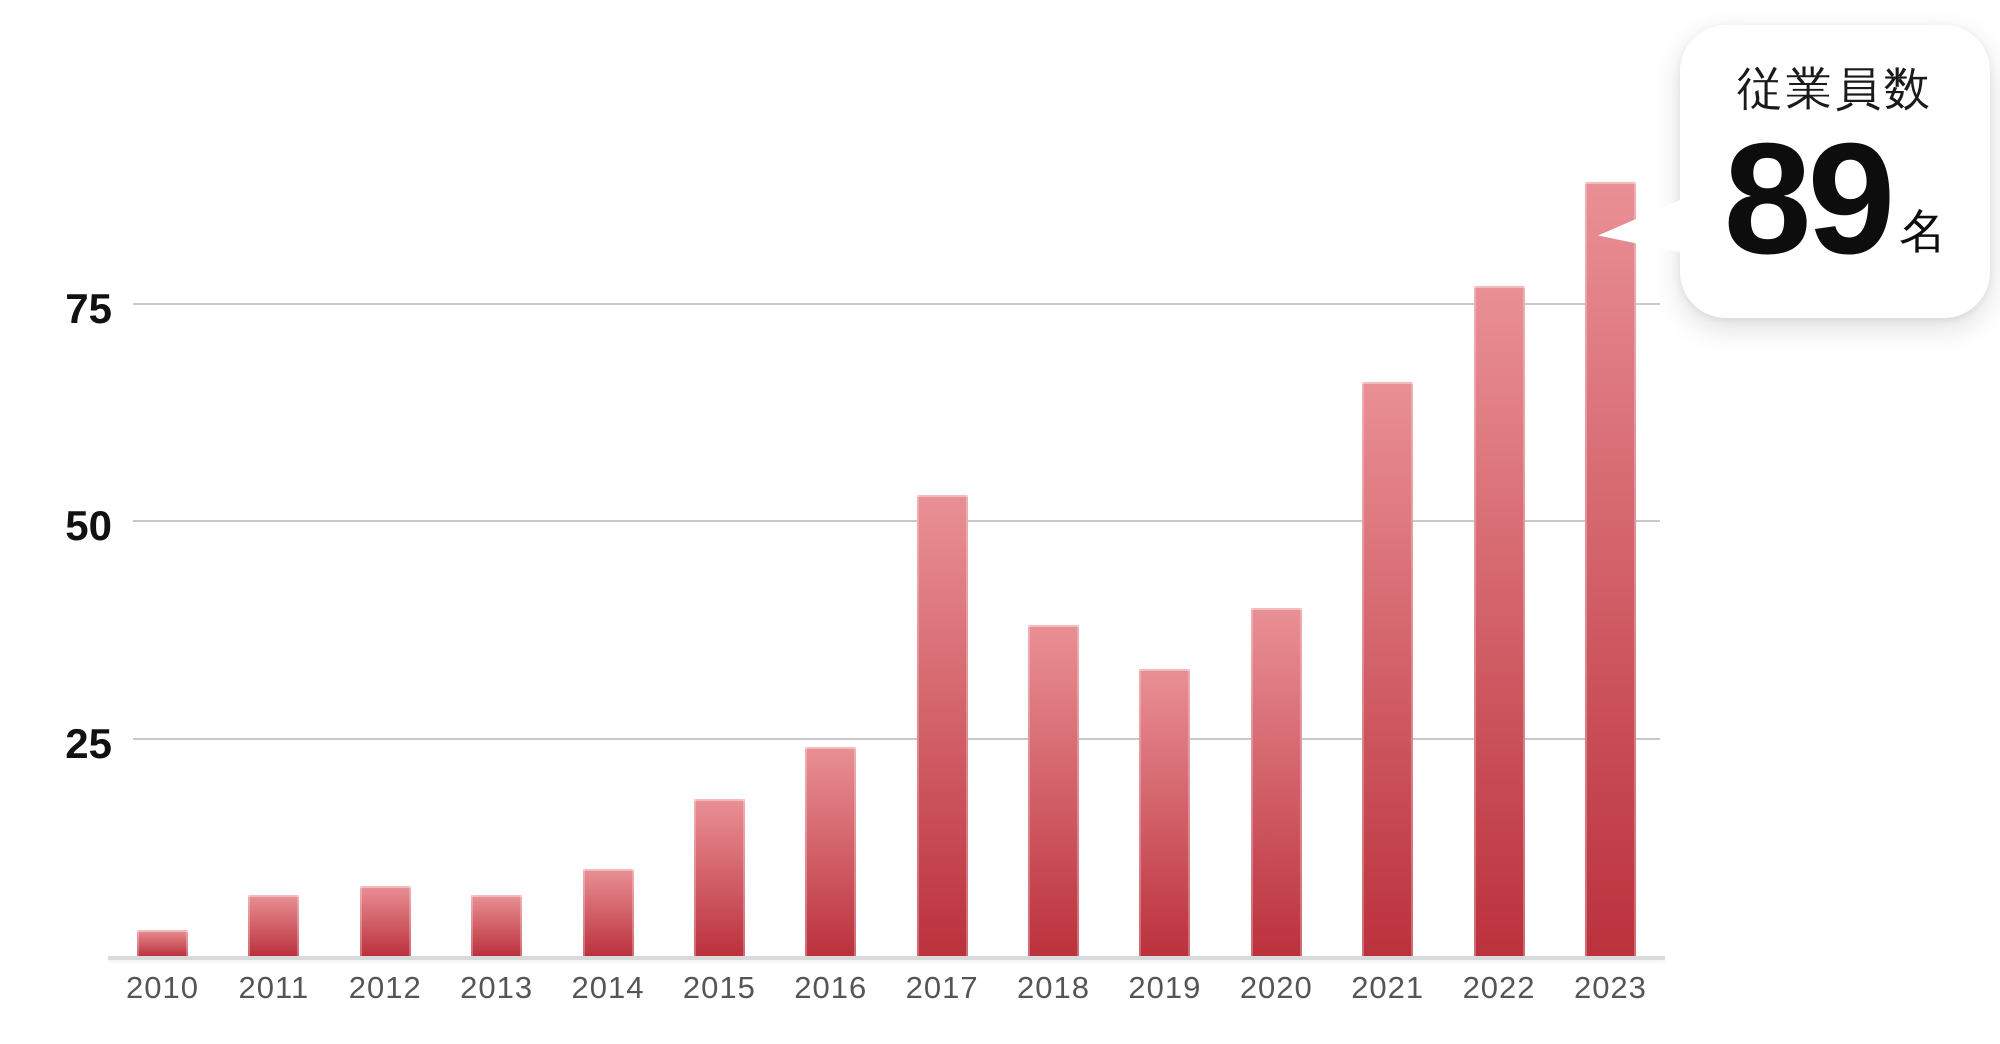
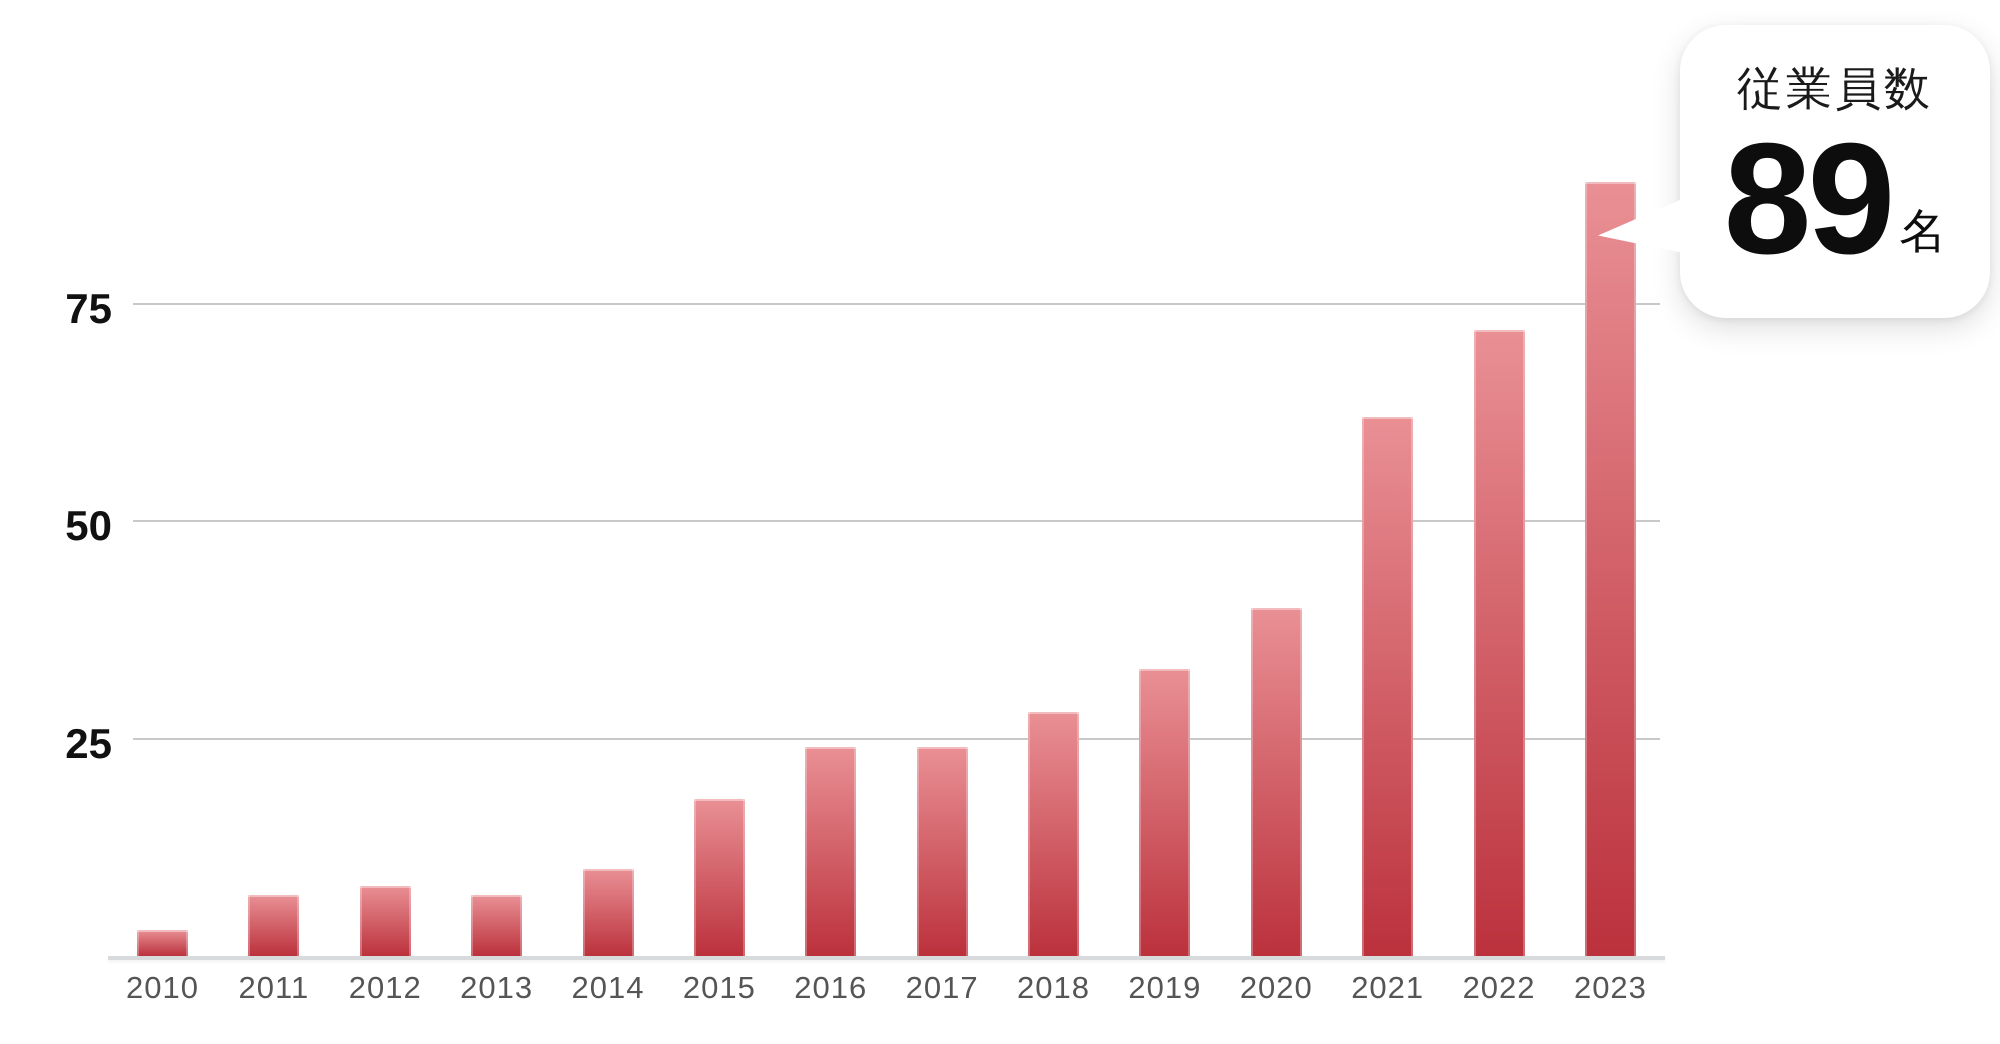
2017: 53 -> 24
2018: 38 -> 28
2021: 66 -> 62
2022: 77 -> 72
